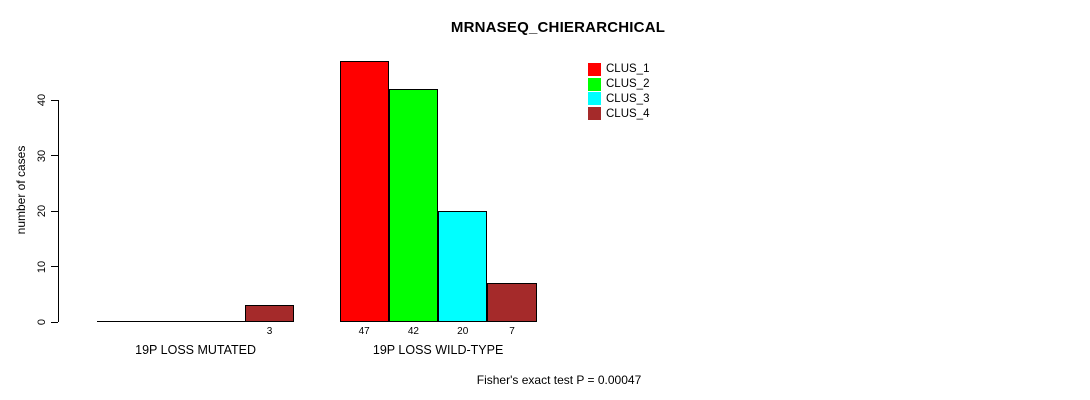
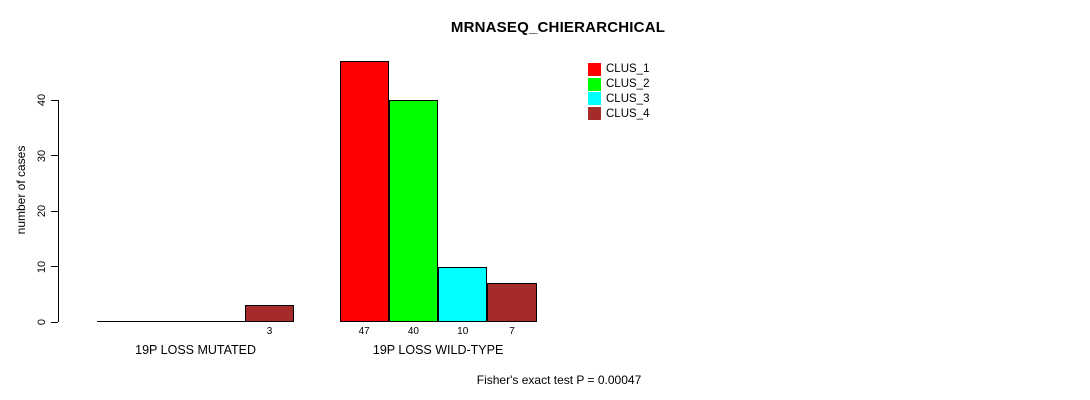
CLUS_2/19P LOSS WILD-TYPE: 42 -> 40
CLUS_3/19P LOSS WILD-TYPE: 20 -> 10
